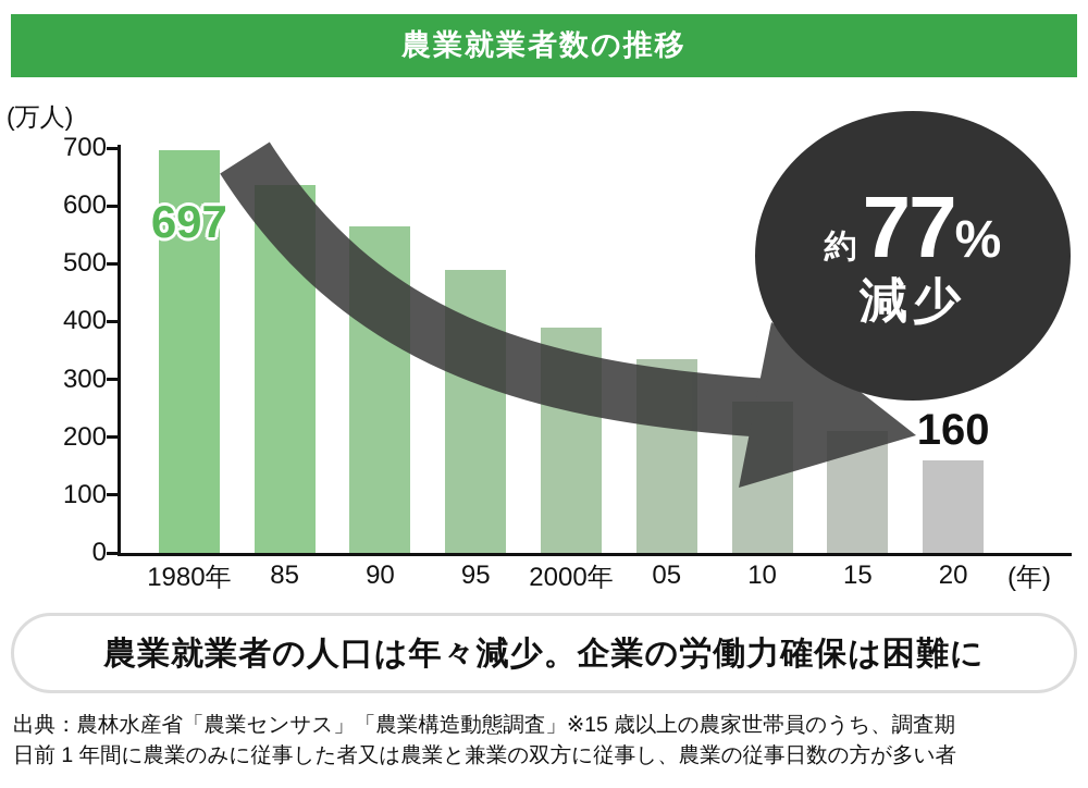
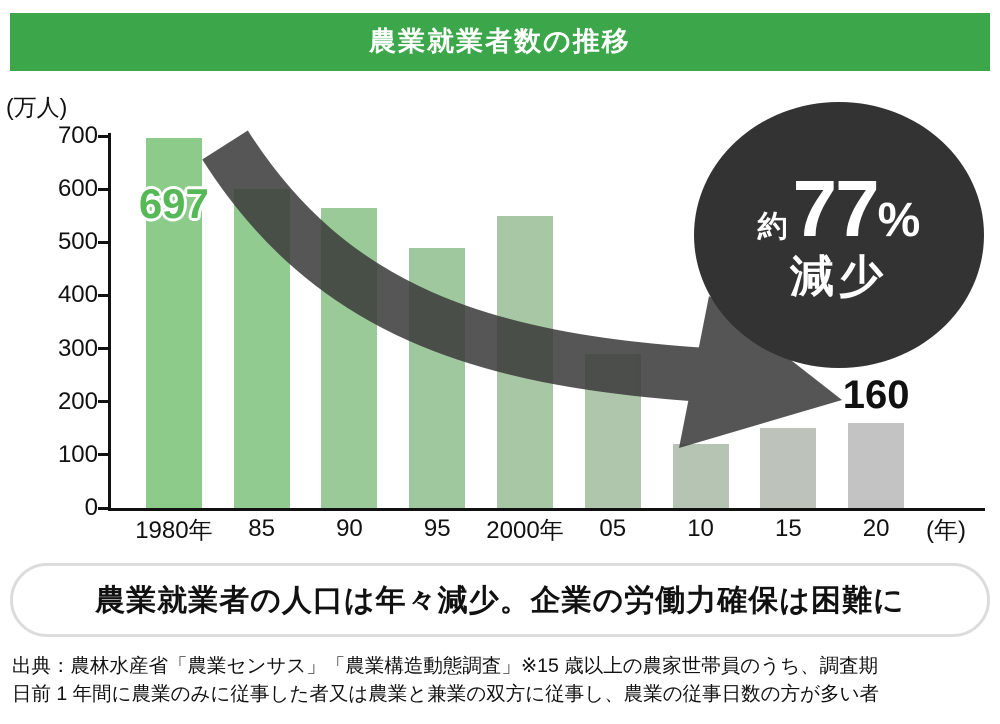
85: 640 -> 600
2000年: 390 -> 550
05: 340 -> 290
10: 260 -> 120
15: 210 -> 150
